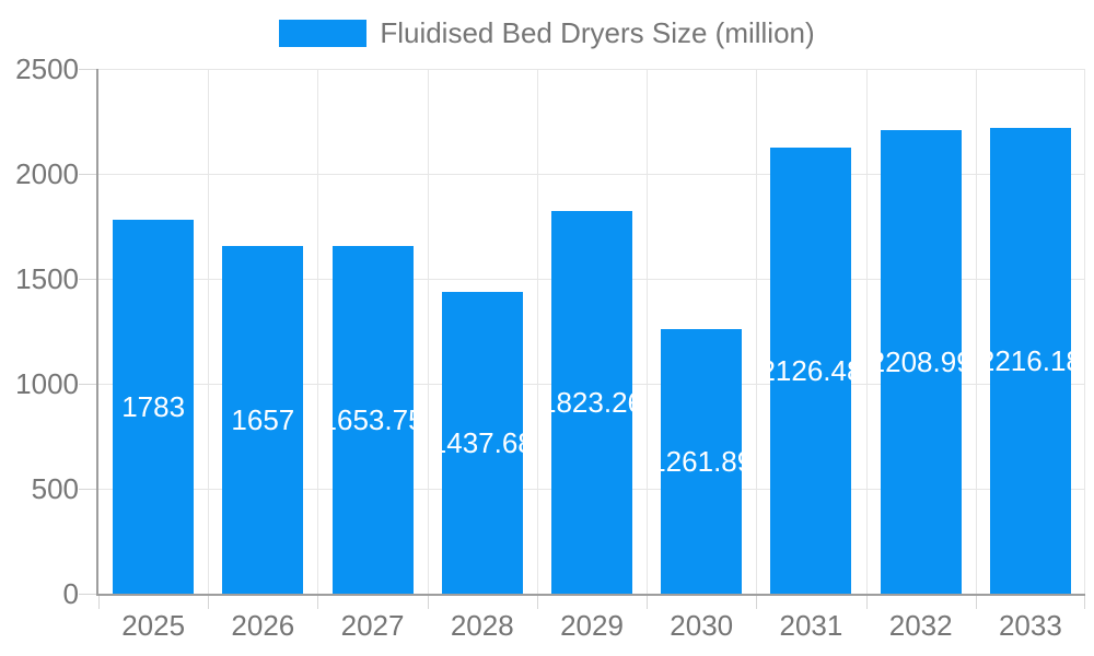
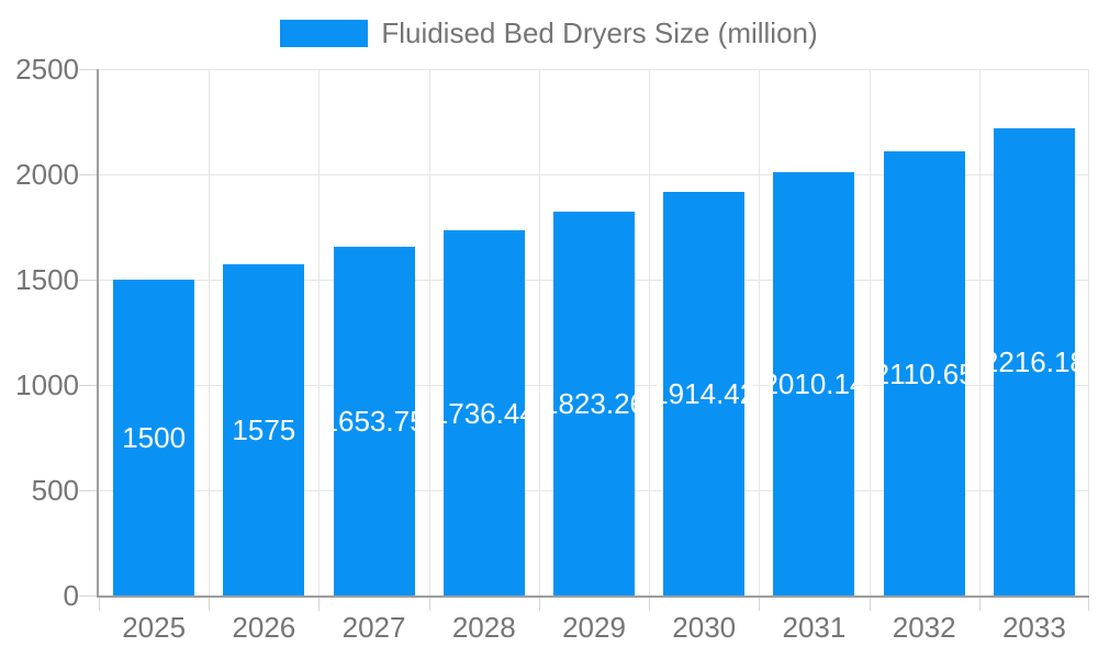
2025: 1783 -> 1500
2026: 1657 -> 1575
2028: 1437.68 -> 1736.44
2030: 1261.89 -> 1914.42
2031: 2126.48 -> 2010.14
2032: 2208.99 -> 2110.65
